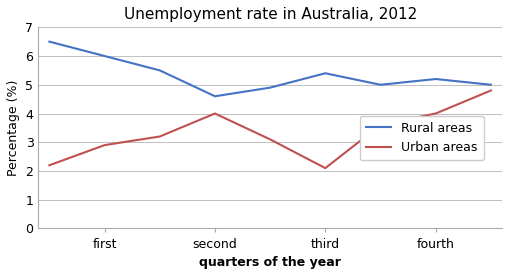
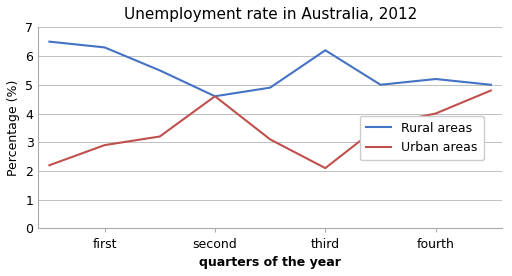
Rural areas/first: 6.0 -> 6.3
Urban areas/second: 4.0 -> 4.6
Rural areas/third: 5.4 -> 6.2
